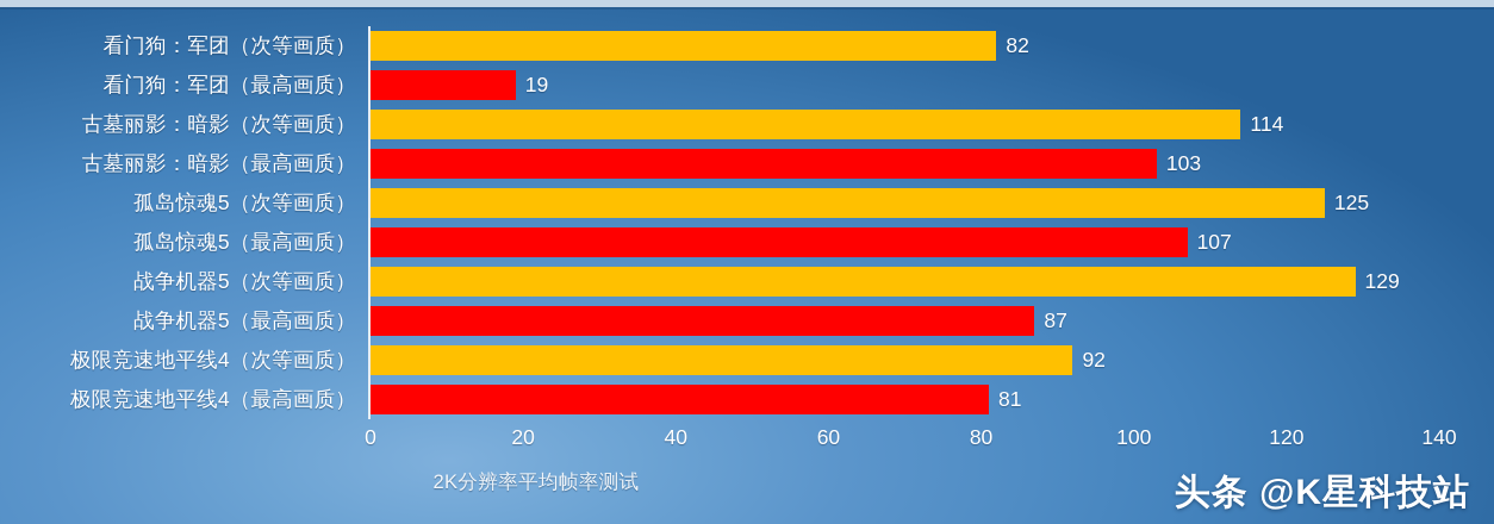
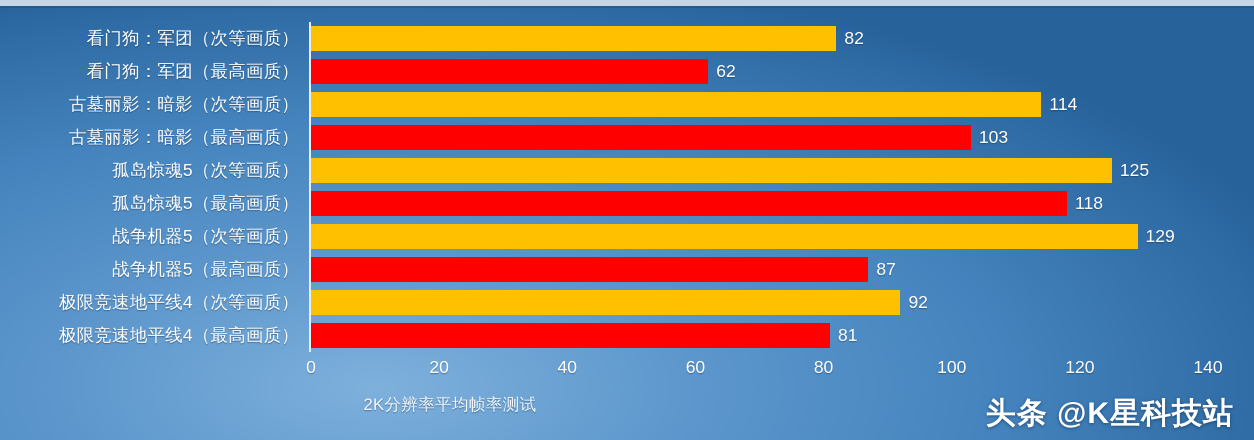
看门狗：军团（最高画质）: 19 -> 62
孤岛惊魂5（最高画质）: 107 -> 118
